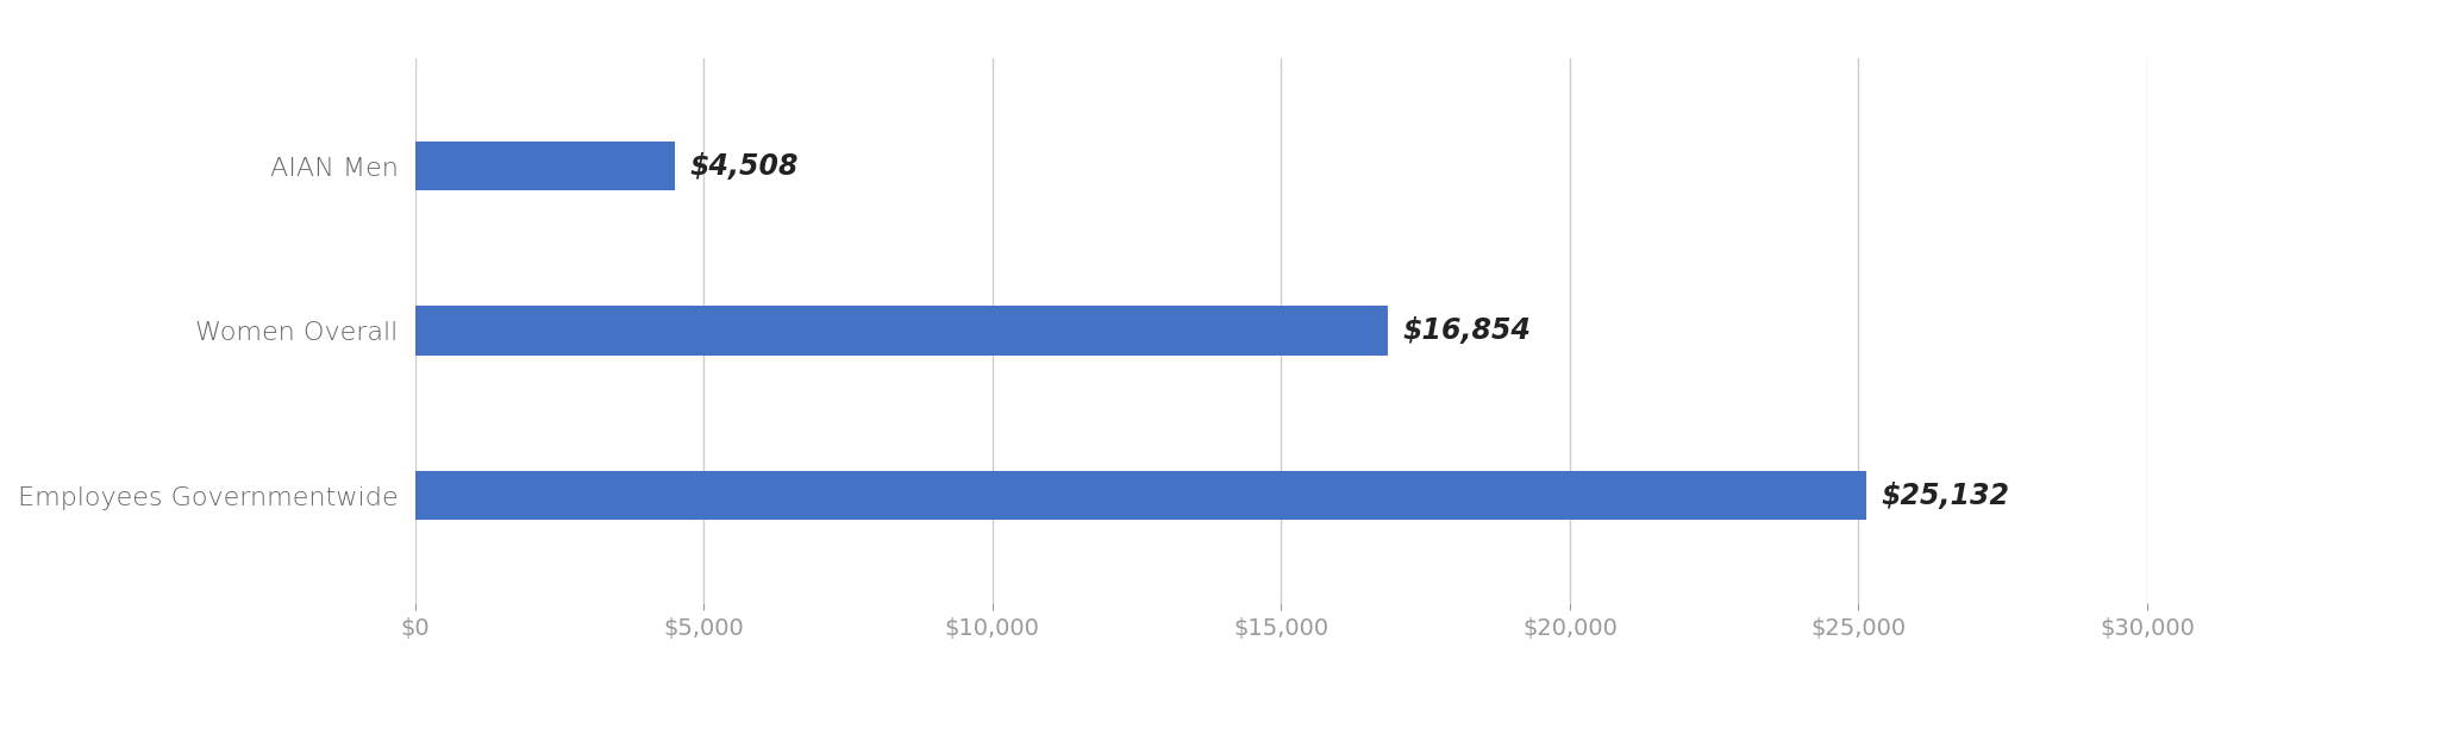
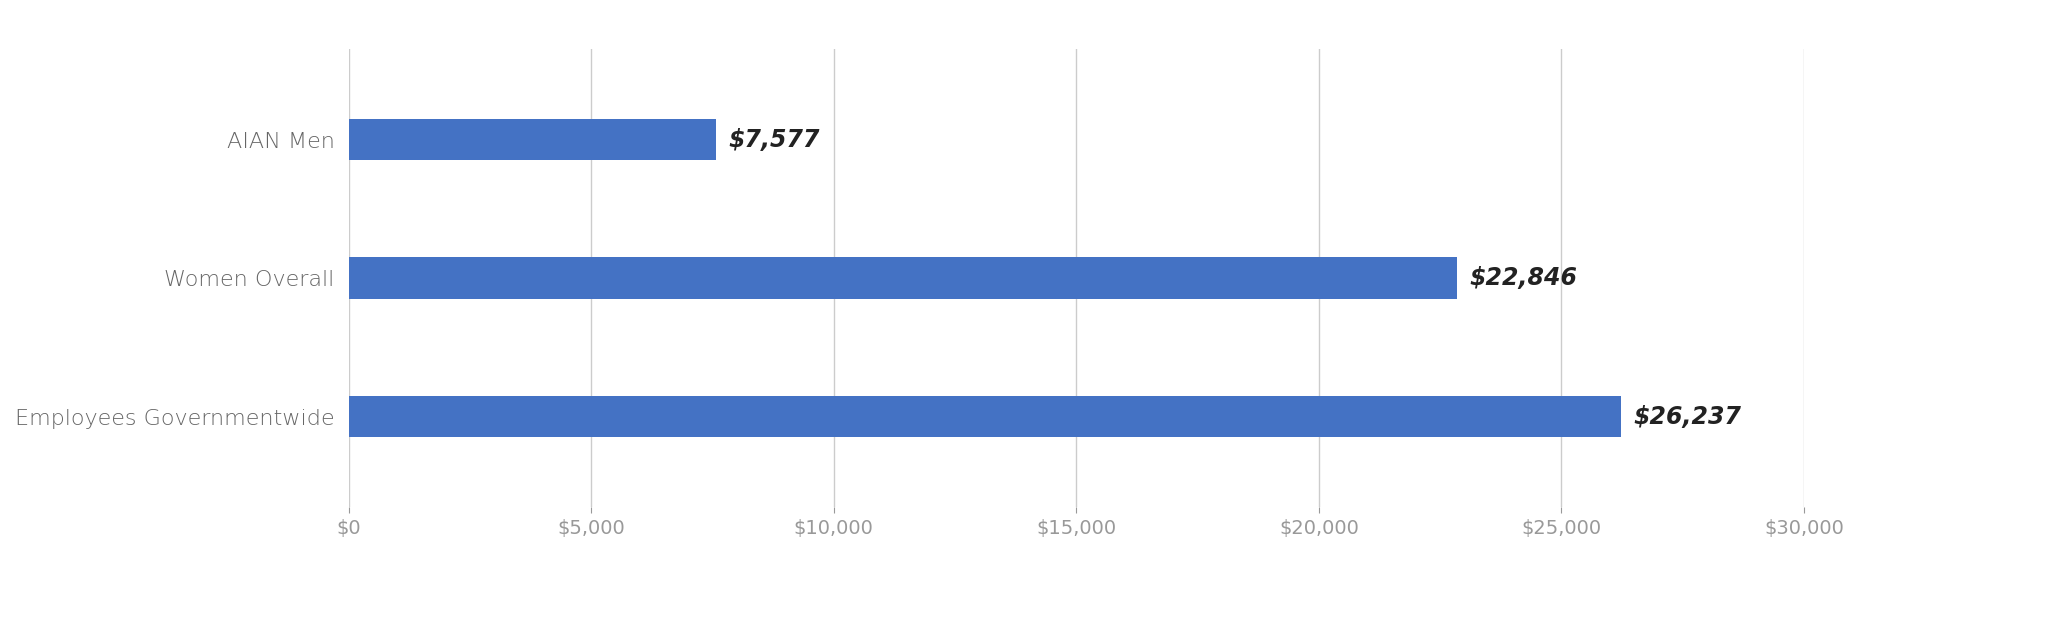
AIAN Men: $4,508 -> $7,577
Women Overall: $16,854 -> $22,846
Employees Governmentwide: $25,132 -> $26,237
